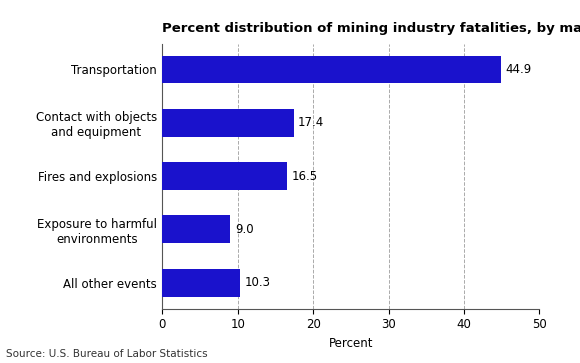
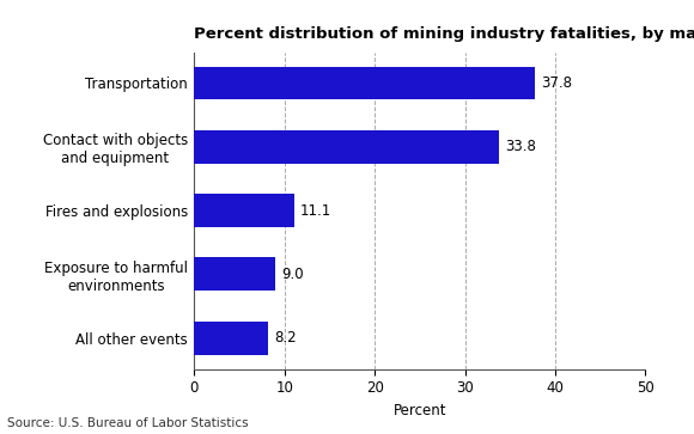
Transportation: 44.9 -> 37.8
Contact with objects and equipment: 17.4 -> 33.8
Fires and explosions: 16.5 -> 11.1
All other events: 10.3 -> 8.2
